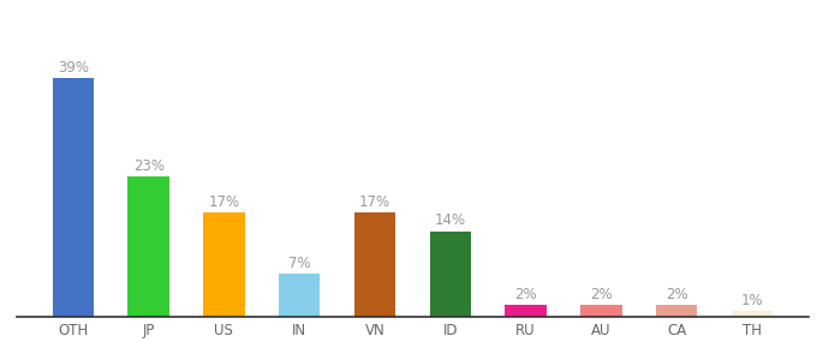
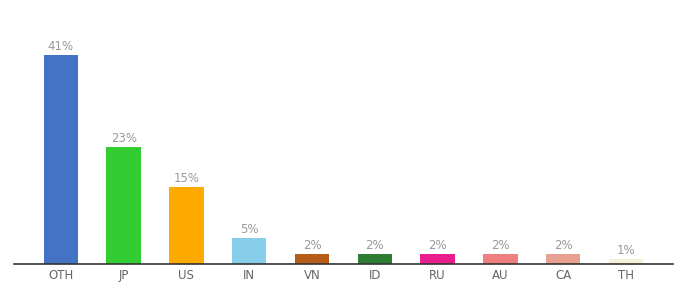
OTH: 39% -> 41%
US: 17% -> 15%
IN: 7% -> 5%
VN: 17% -> 2%
ID: 14% -> 2%
